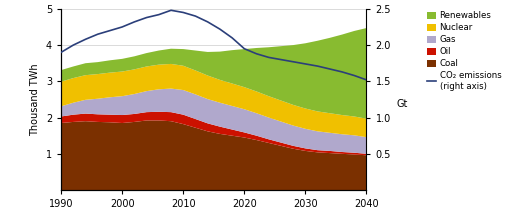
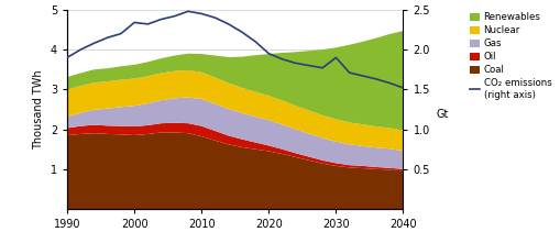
CO₂ emissions (right axis)/2000: 2.25 -> 2.34
CO₂ emissions (right axis)/2030: 1.74 -> 1.90
